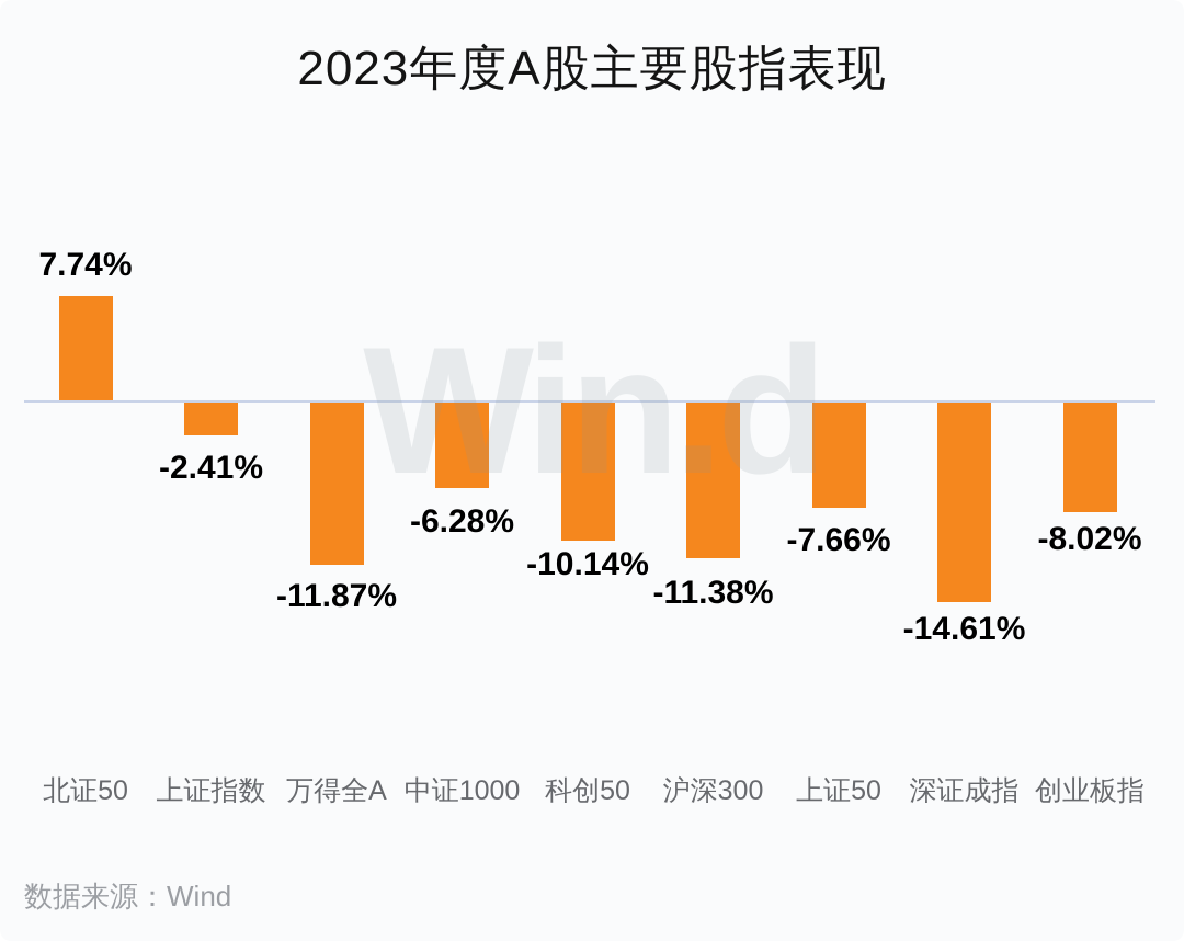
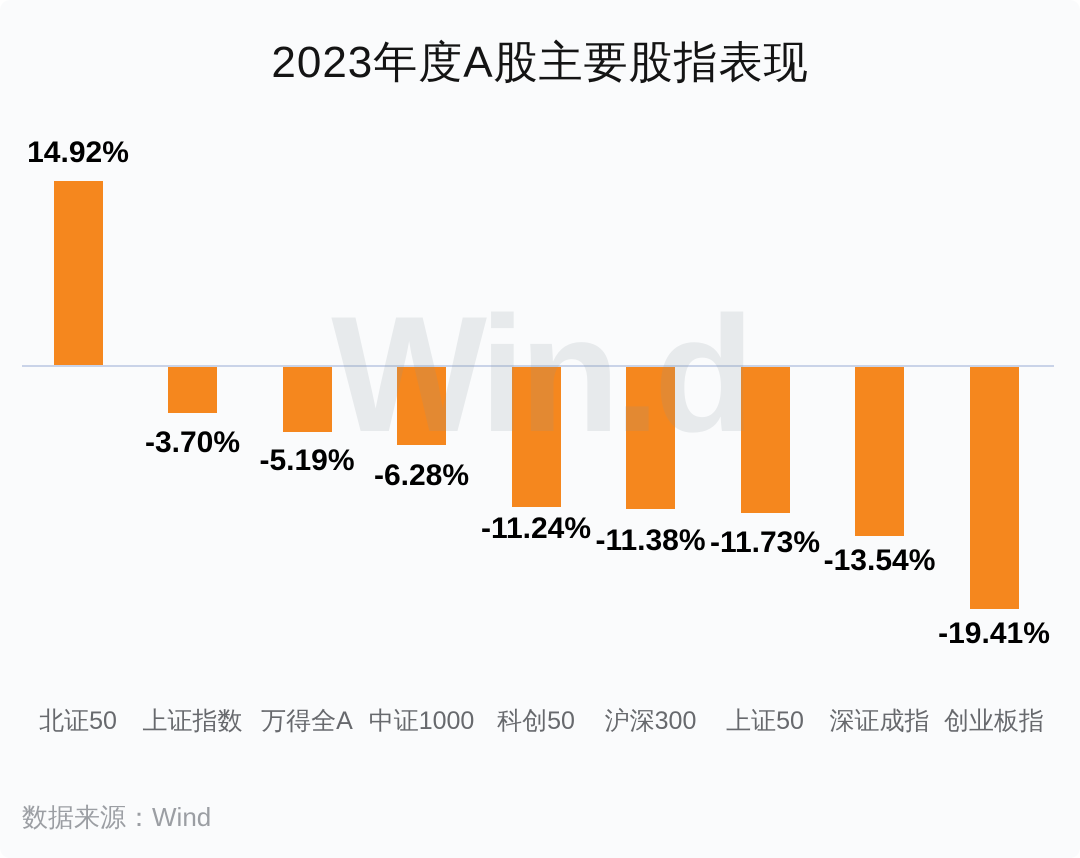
北证50: 7.74% -> 14.92%
上证指数: -2.41% -> -3.70%
万得全A: -11.87% -> -5.19%
科创50: -10.14% -> -11.24%
上证50: -7.66% -> -11.73%
深证成指: -14.61% -> -13.54%
创业板指: -8.02% -> -19.41%
